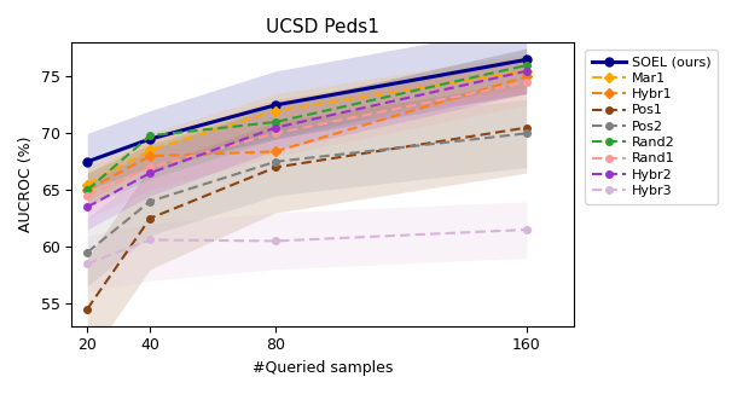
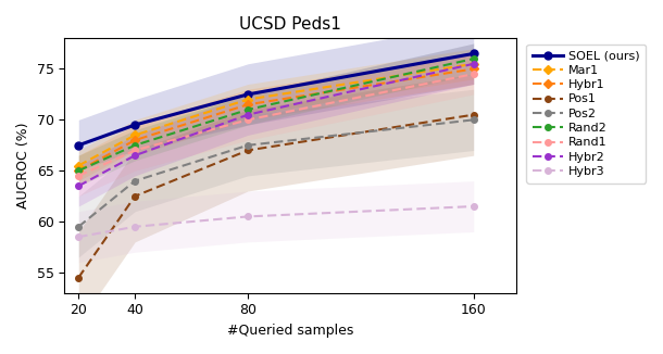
Rand2/40: 69.8 -> 67.5
Hybr3/40: 60.6 -> 59.5
Hybr1/80: 68.4 -> 71.5
